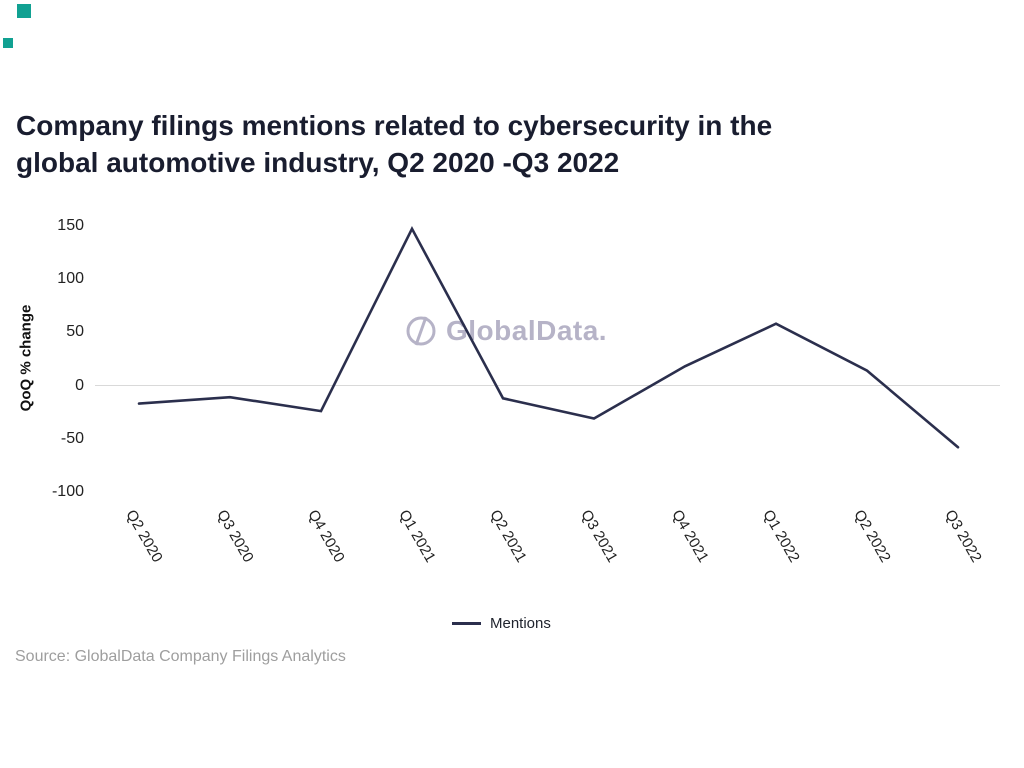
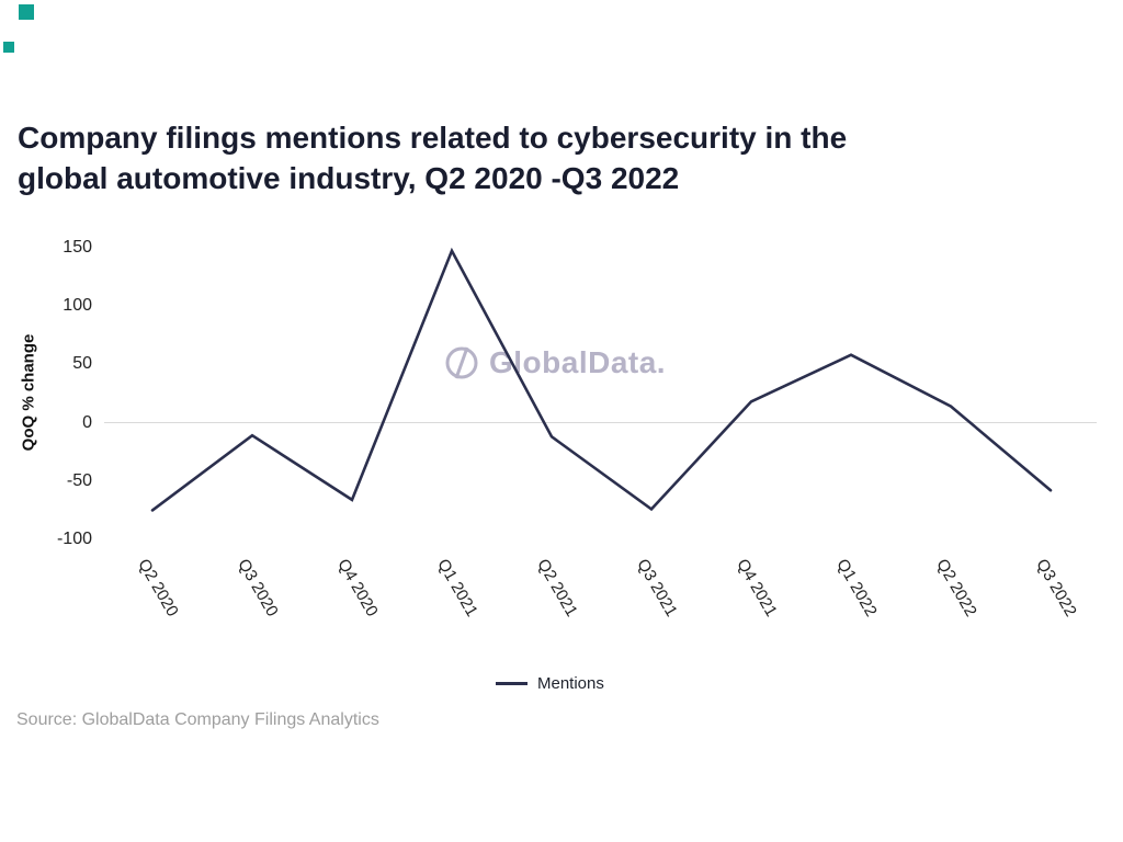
Q2 2020: -17 -> -75
Q4 2020: -24 -> -66
Q3 2021: -31 -> -74
